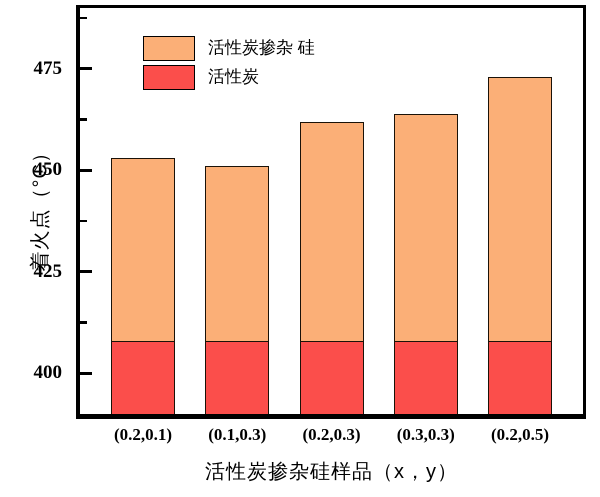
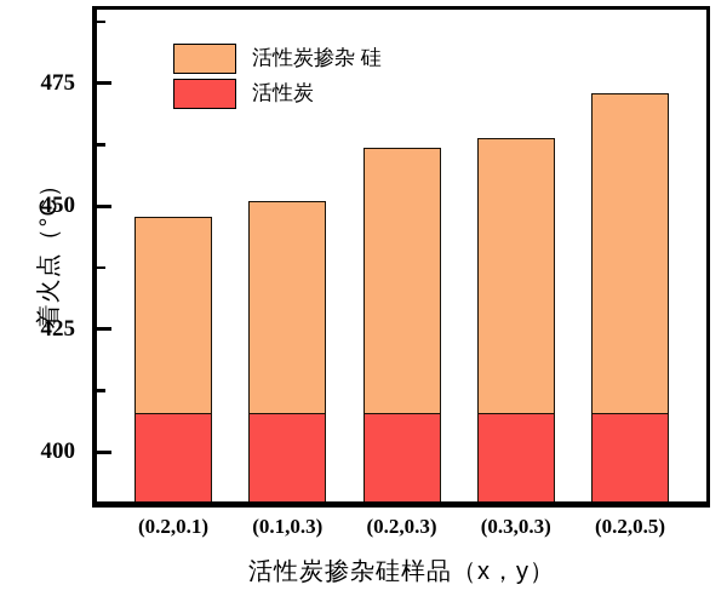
活性炭掺杂 硅/(0.2,0.1): 453 -> 448
